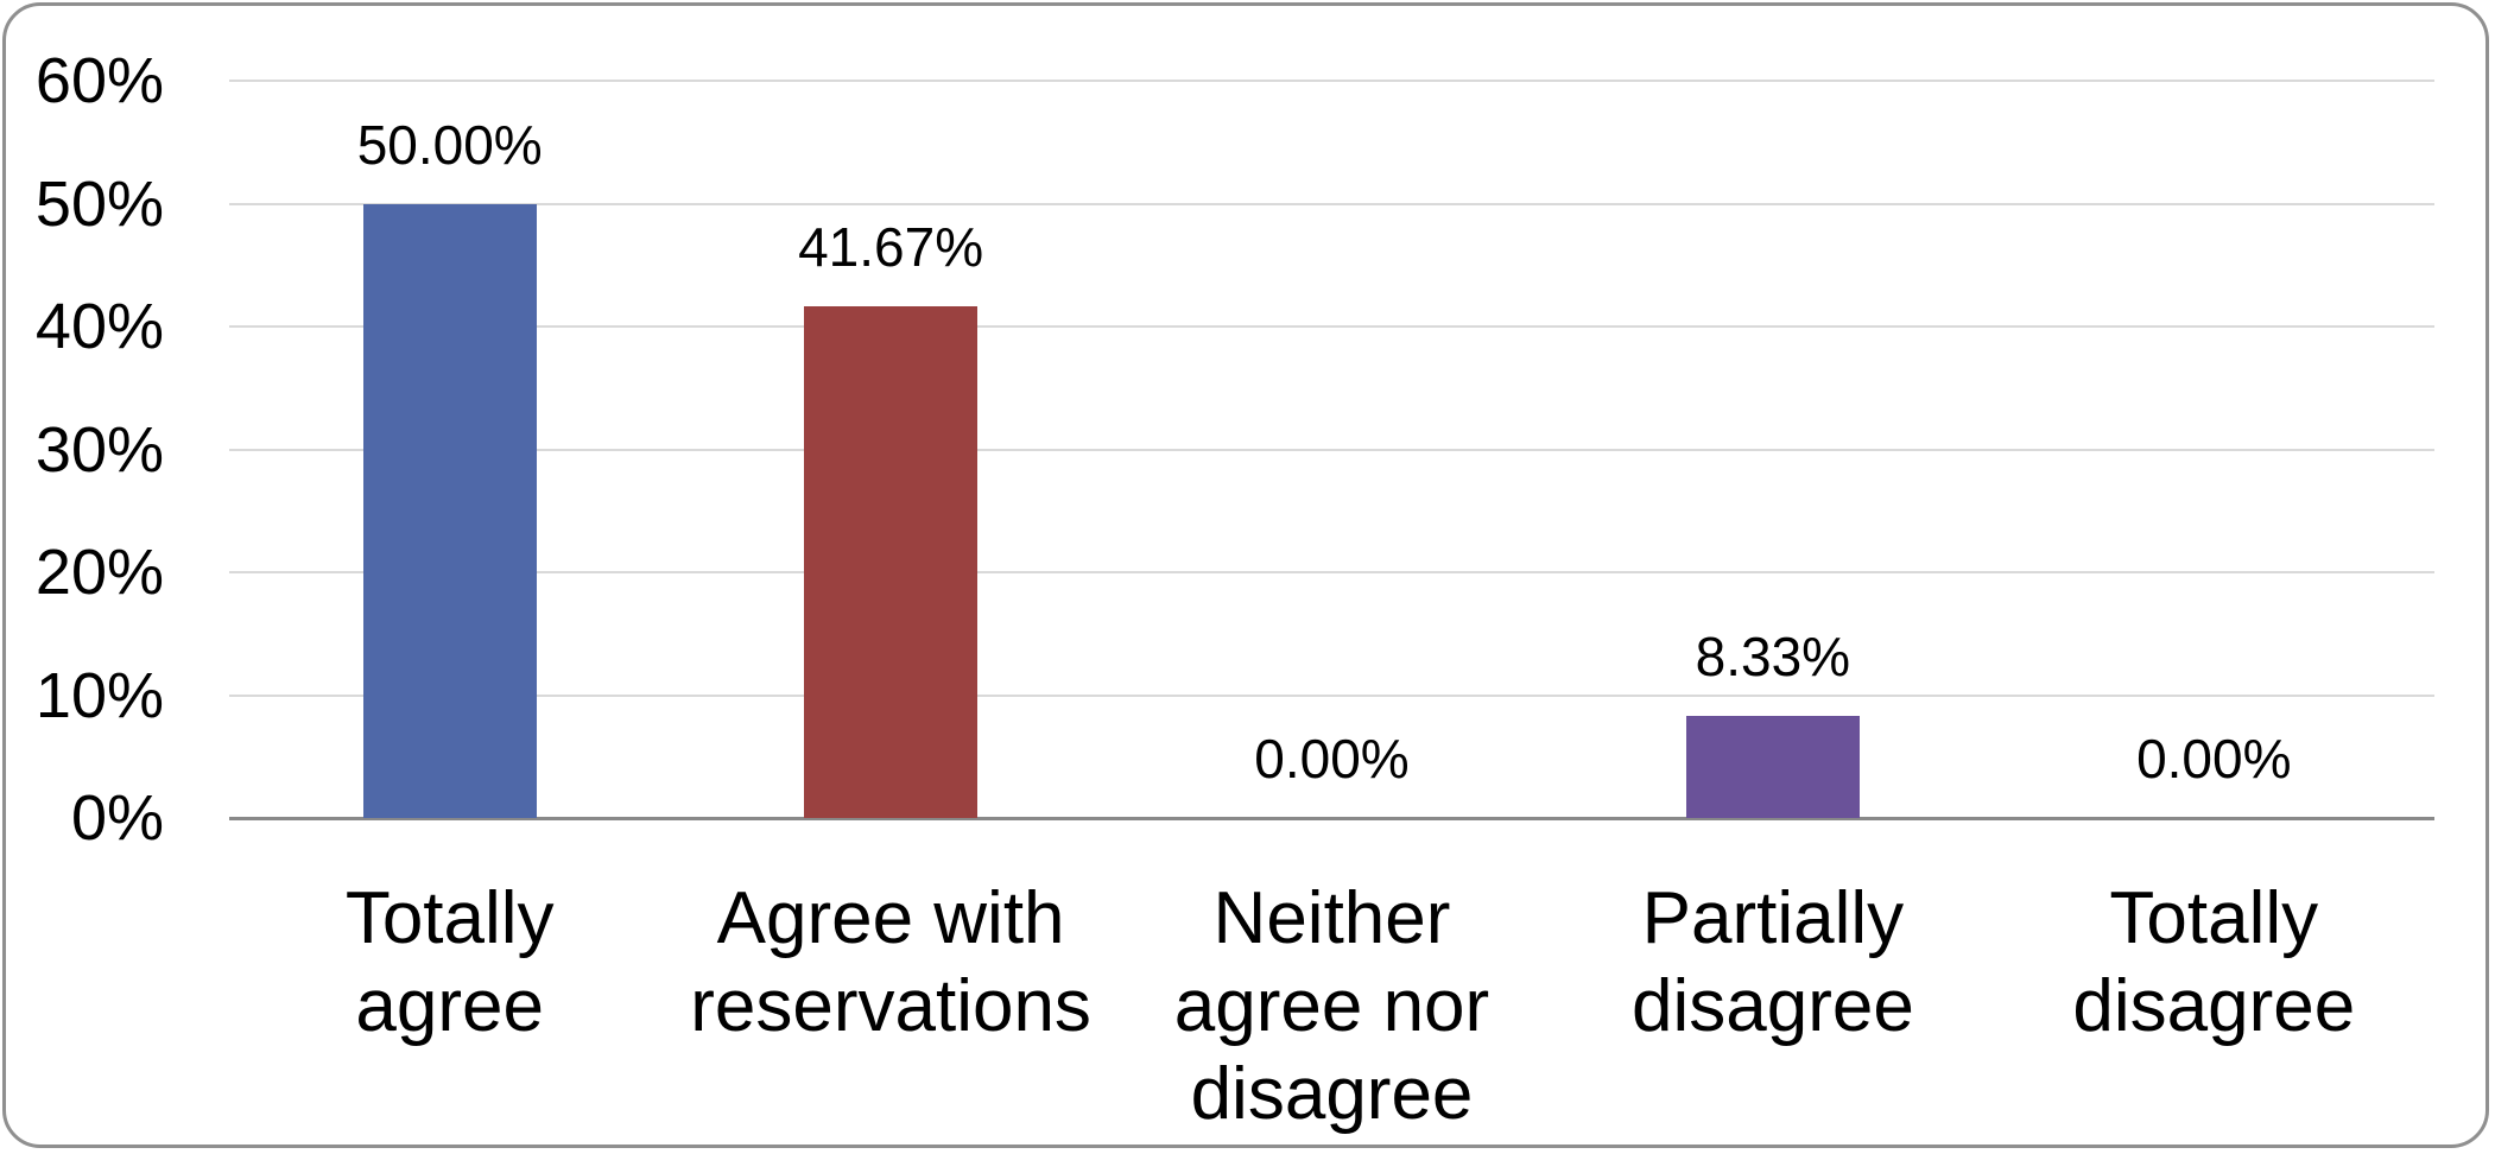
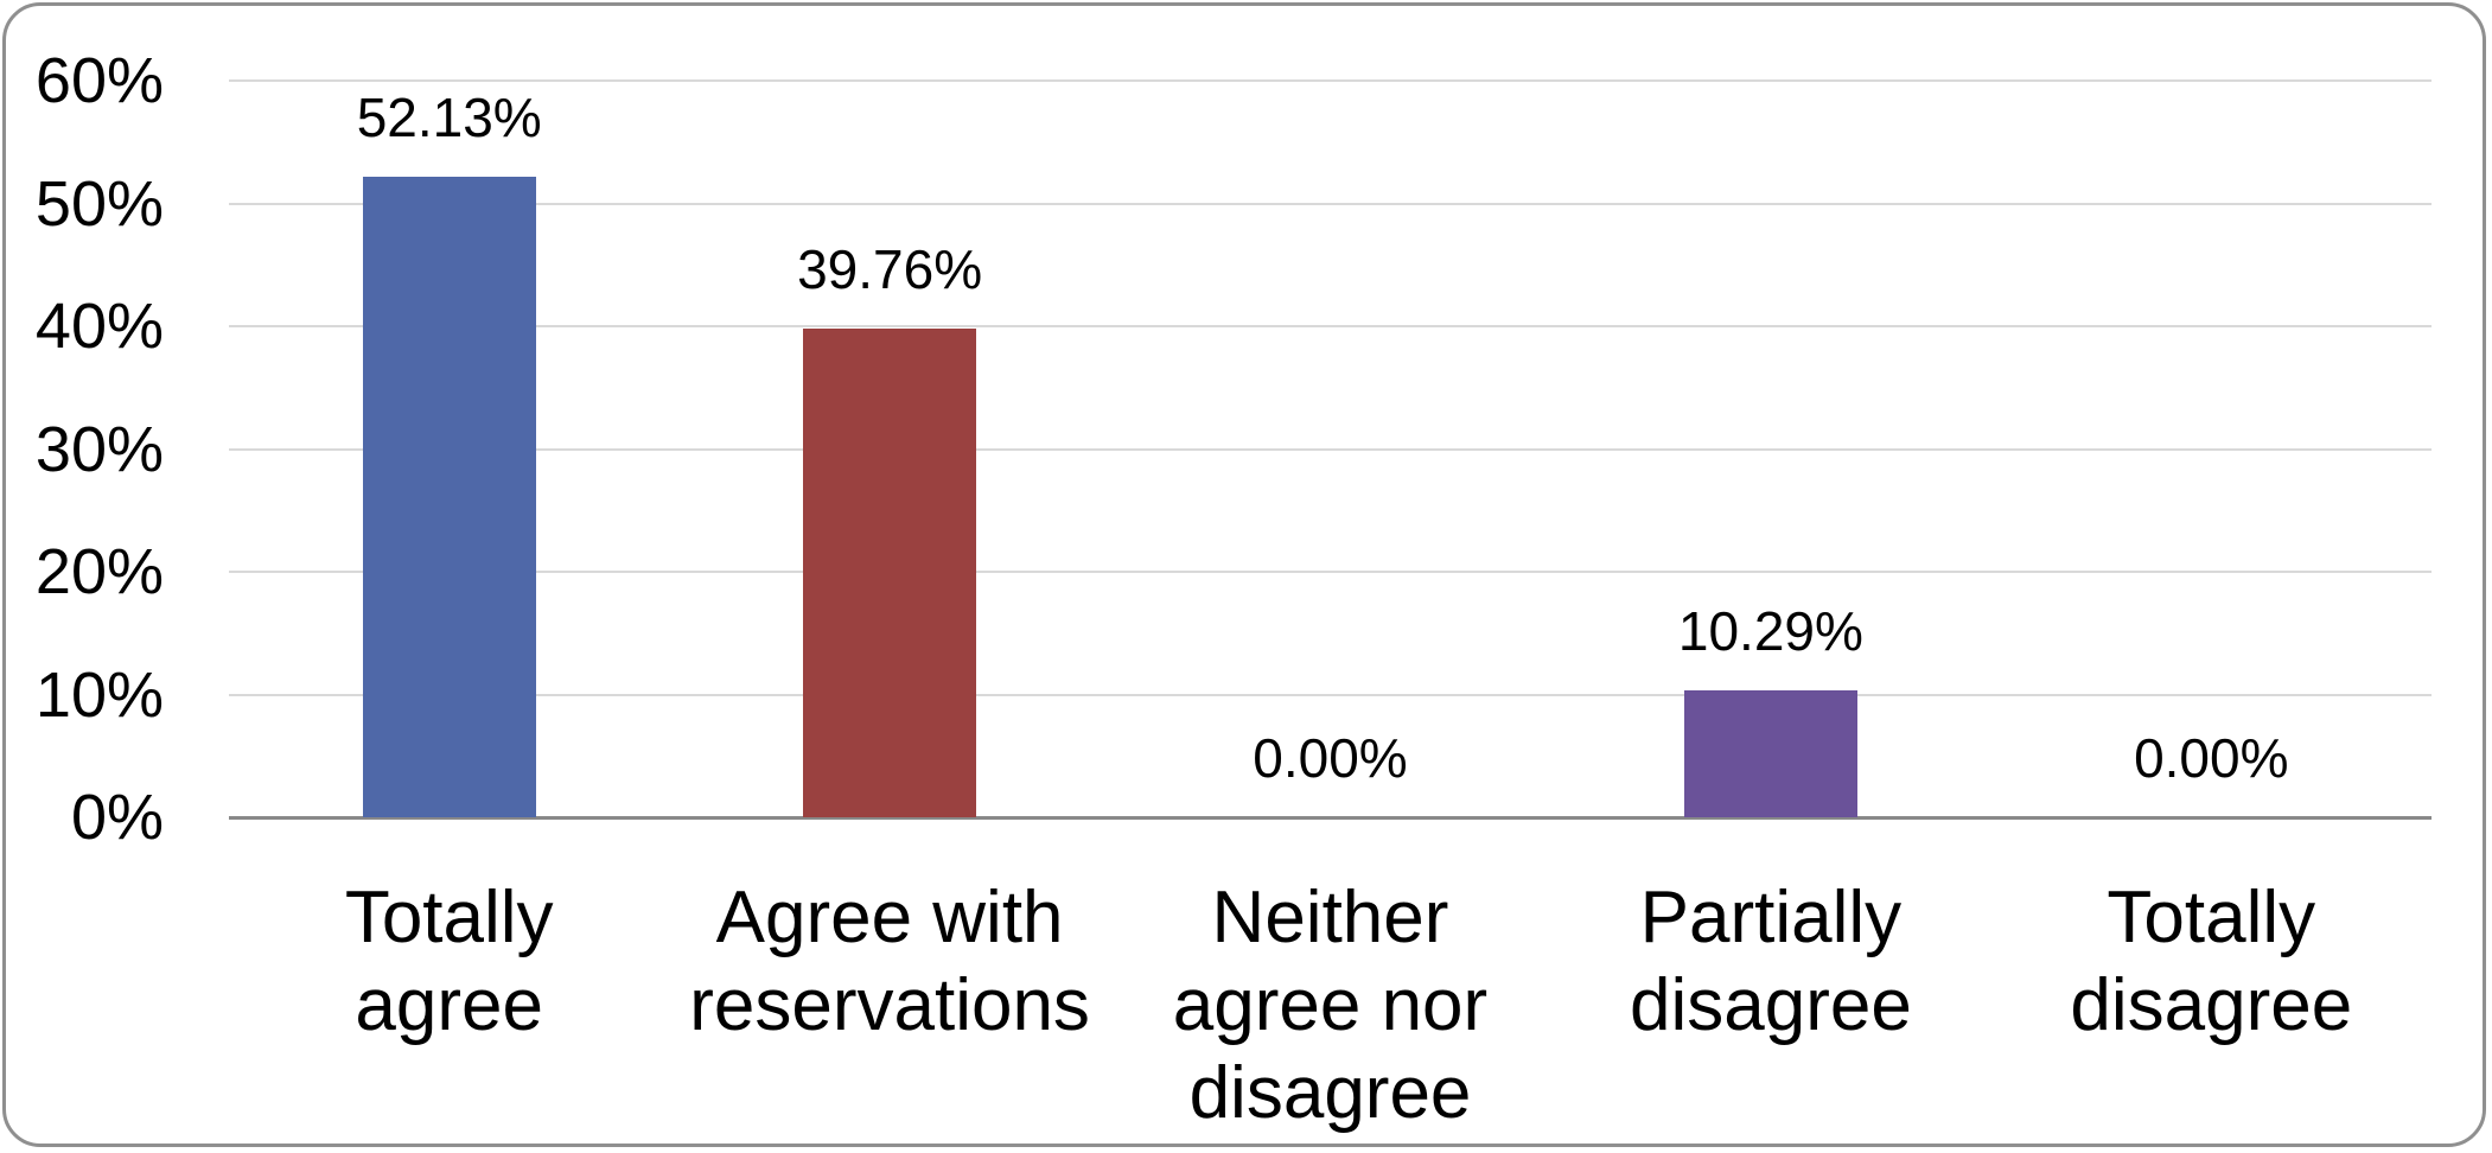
Totally agree: 50.00% -> 52.13%
Agree with reservations: 41.67% -> 39.76%
Partially disagree: 8.33% -> 10.29%
